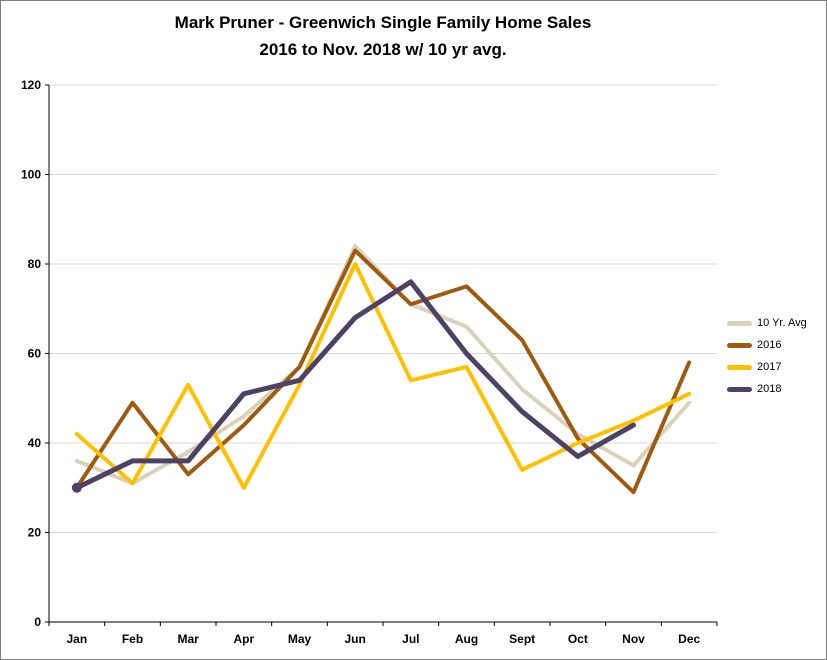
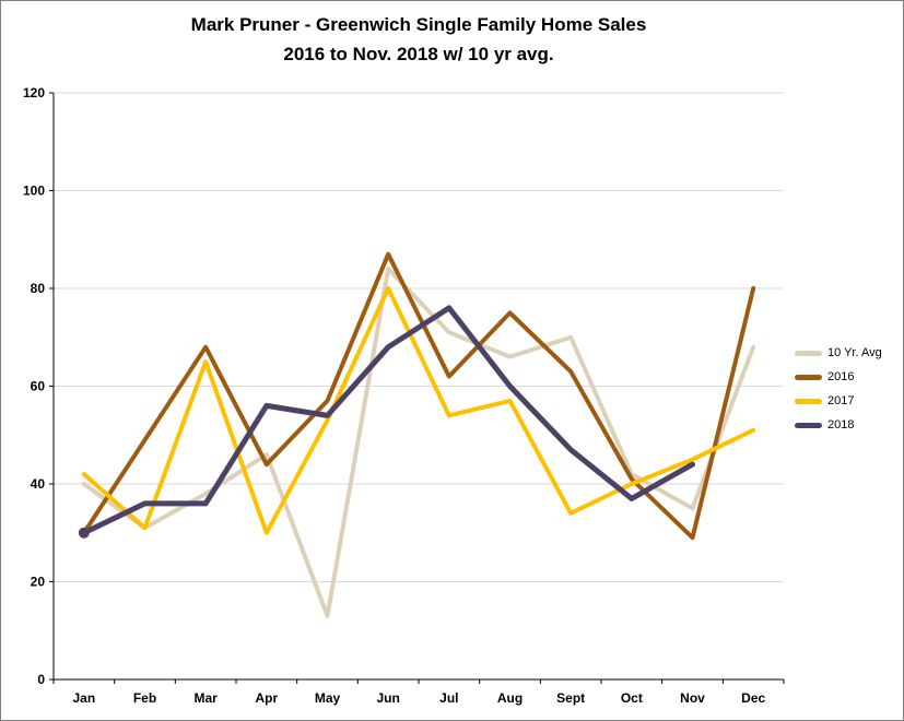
10 Yr. Avg/Jan: 36 -> 40
2016/Mar: 33 -> 68
2017/Mar: 53 -> 65
2018/Apr: 51 -> 56
10 Yr. Avg/May: 57 -> 13
2016/Jun: 83 -> 87
2016/Jul: 71 -> 62
10 Yr. Avg/Sept: 52 -> 70
10 Yr. Avg/Dec: 49 -> 68
2016/Dec: 58 -> 80
